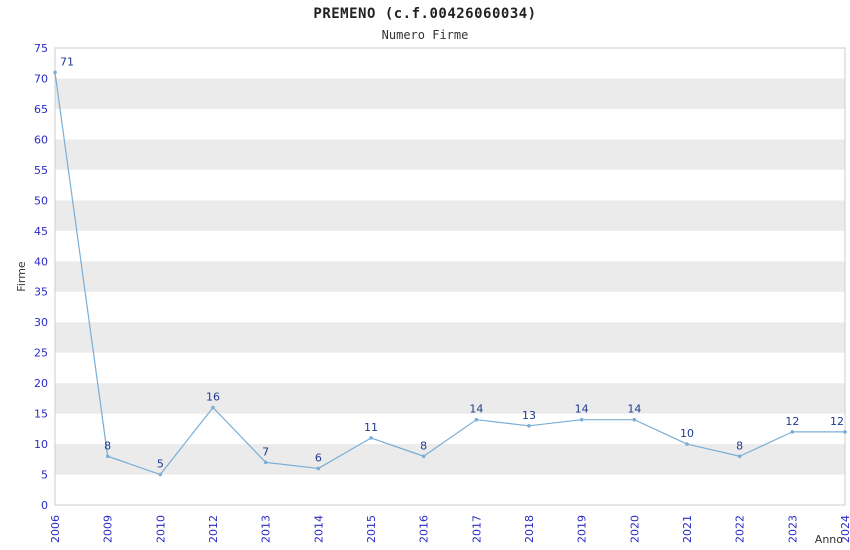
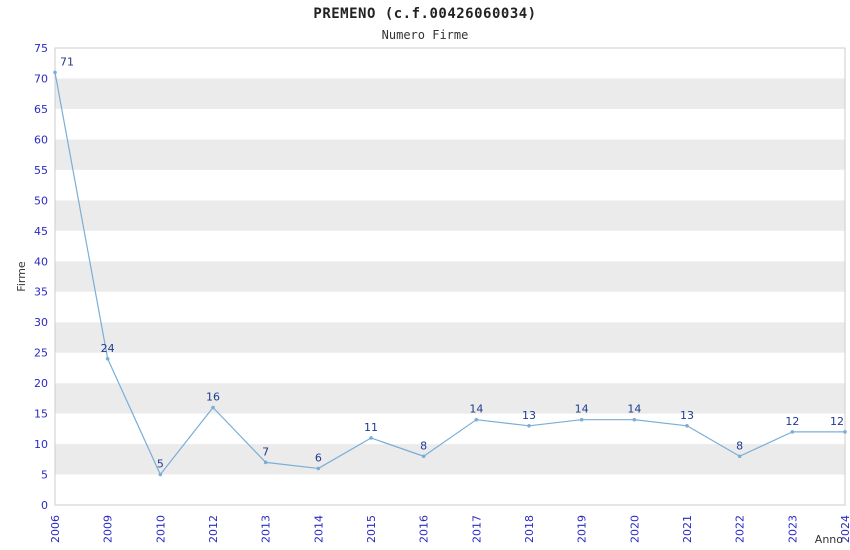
2009: 8 -> 24
2021: 10 -> 13
